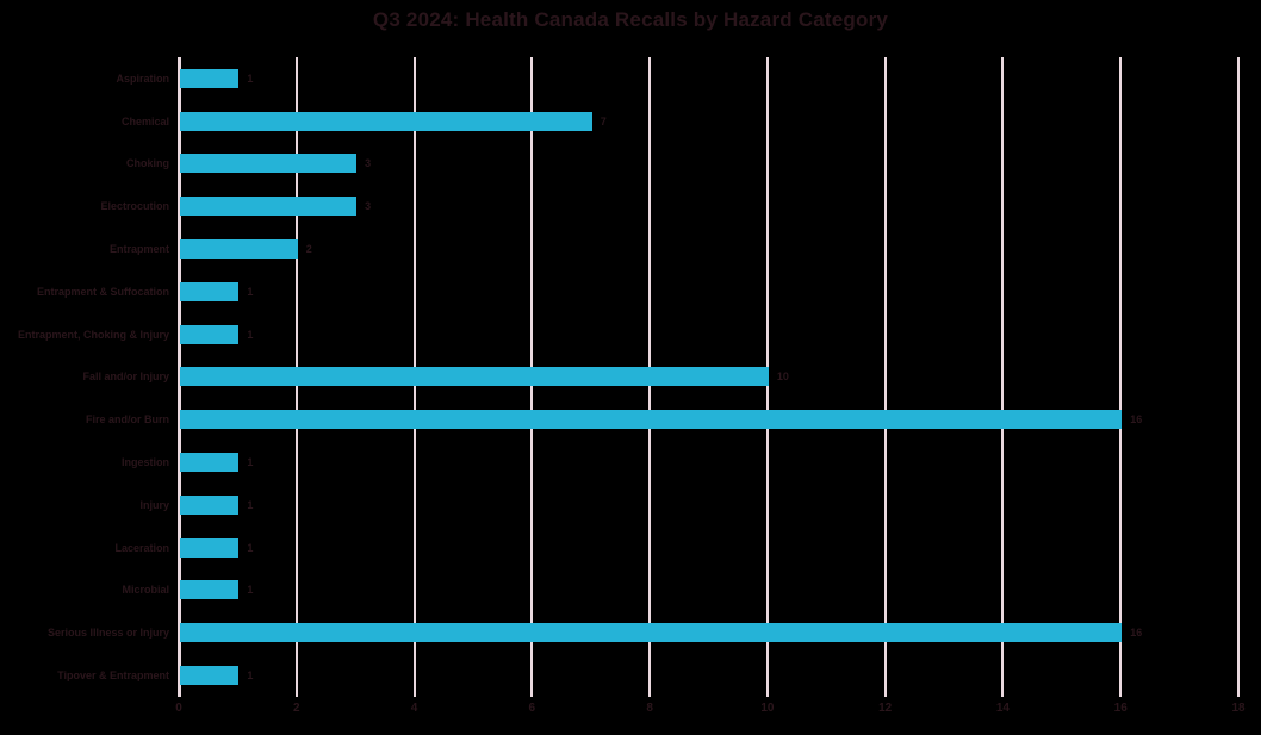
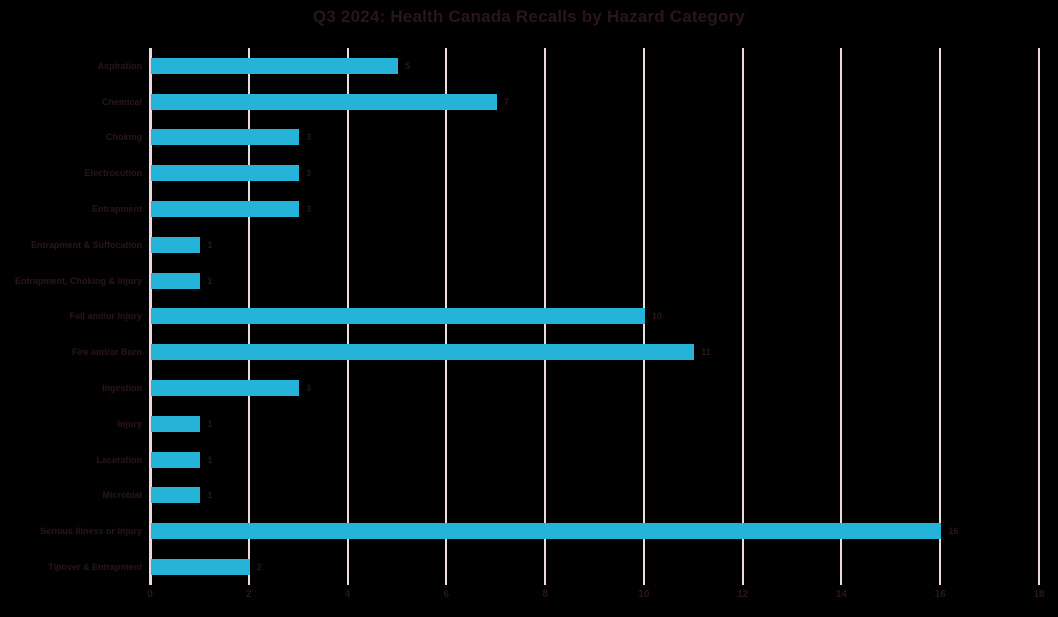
Aspiration: 1 -> 5
Entrapment: 2 -> 3
Fire and/or Burn: 16 -> 11
Ingestion: 1 -> 3
Tipover & Entrapment: 1 -> 2
